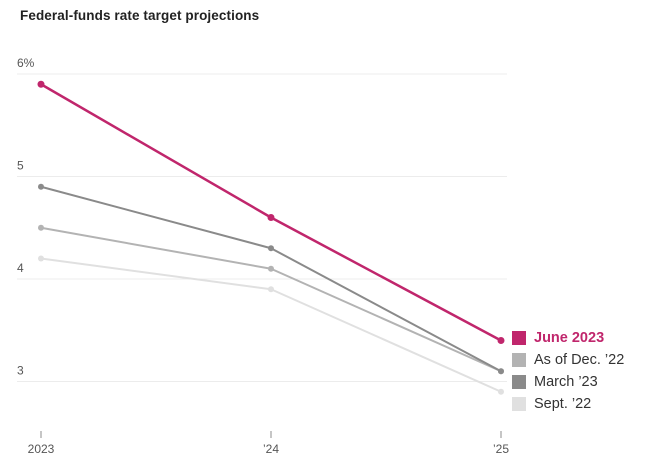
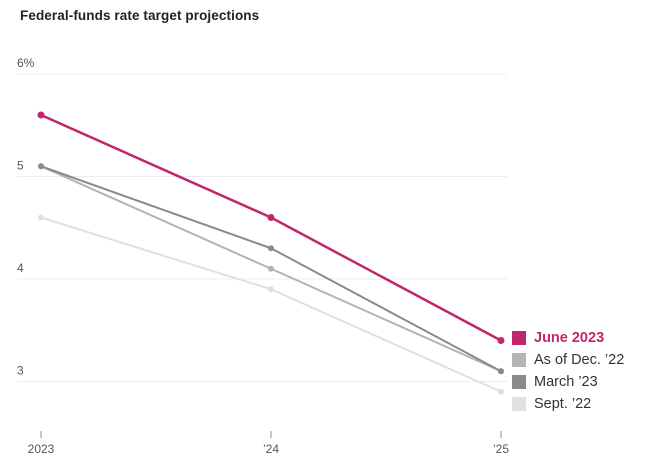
June 2023/2023: 5.9% -> 5.6%
As of Dec. ’22/2023: 4.5% -> 5.1%
March ’23/2023: 4.9% -> 5.1%
Sept. ’22/2023: 4.2% -> 4.6%
